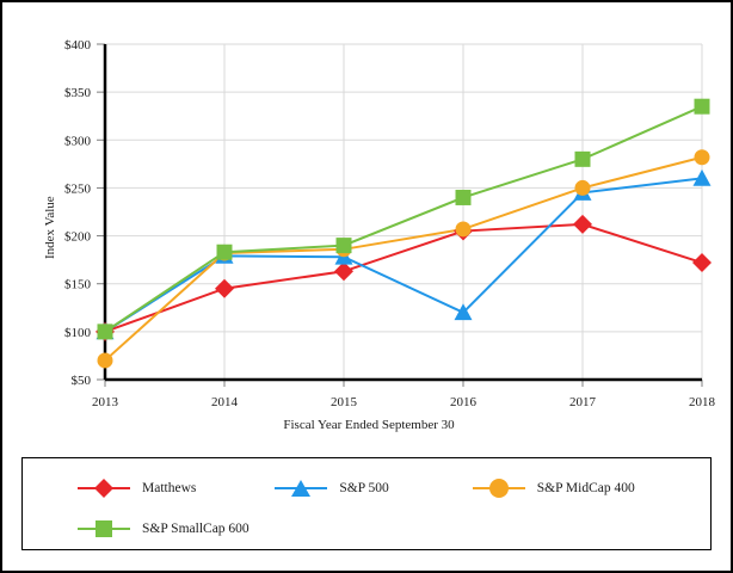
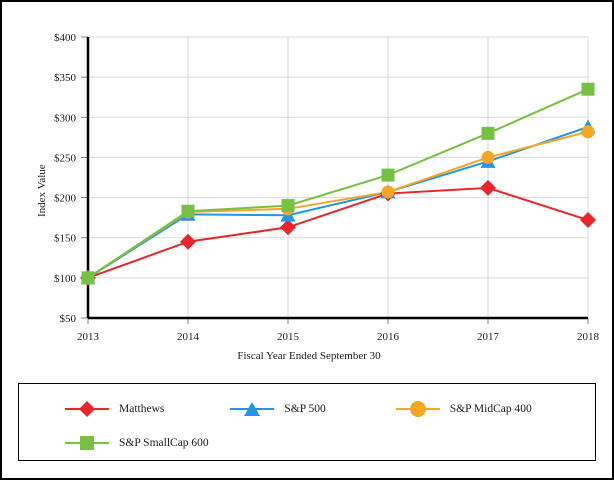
S&P MidCap 400/2013: $70 -> $100
S&P 500/2016: $120 -> $210
S&P SmallCap 600/2016: $240 -> $230
S&P 500/2018: $260 -> $290
